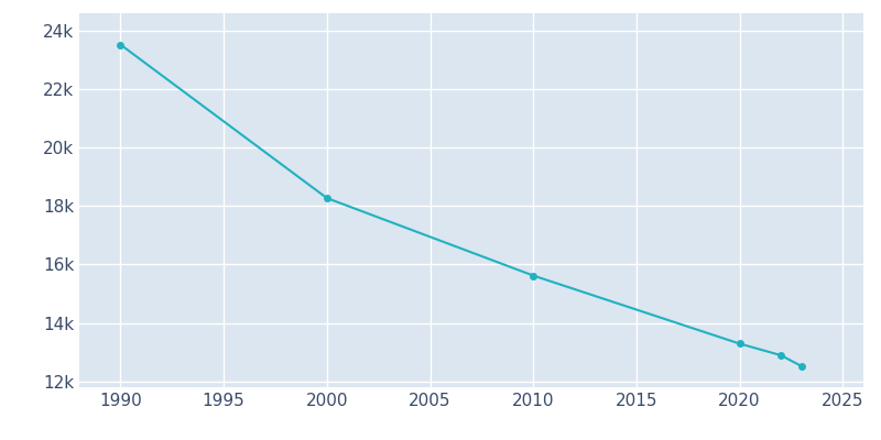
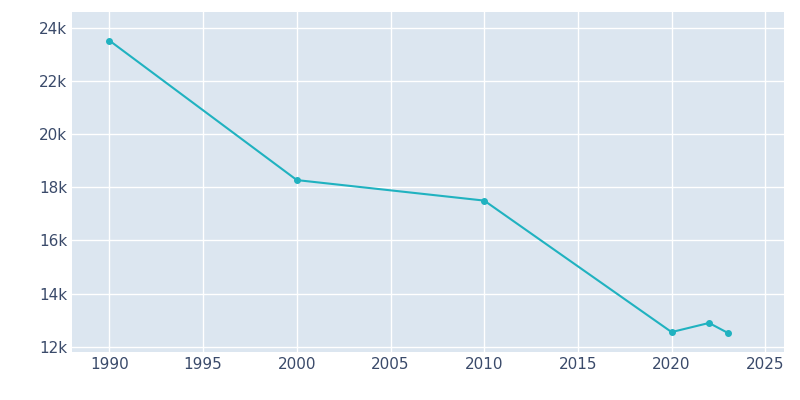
2010: 15.62k -> 17.50k
2020: 13.29k -> 12.55k
